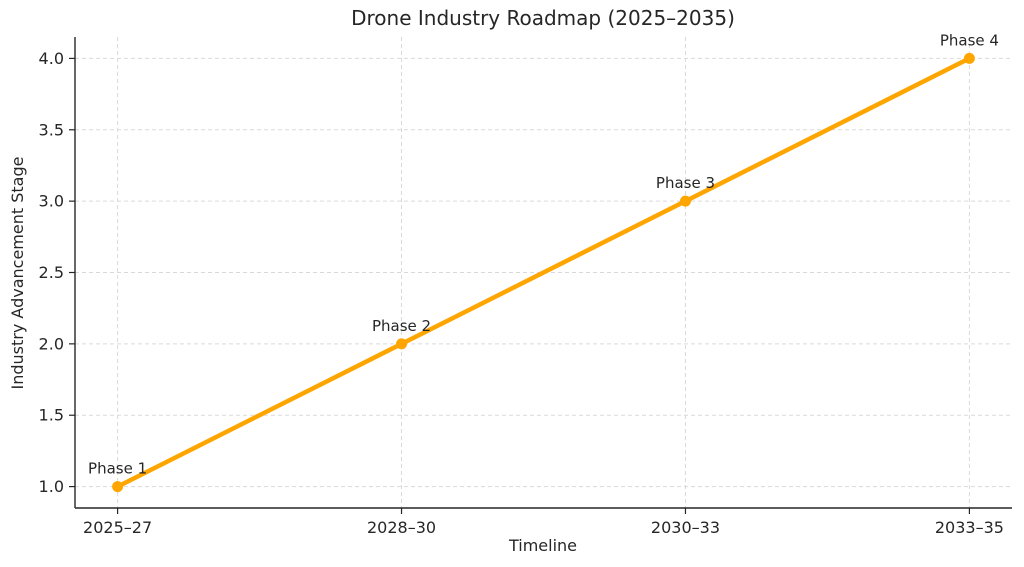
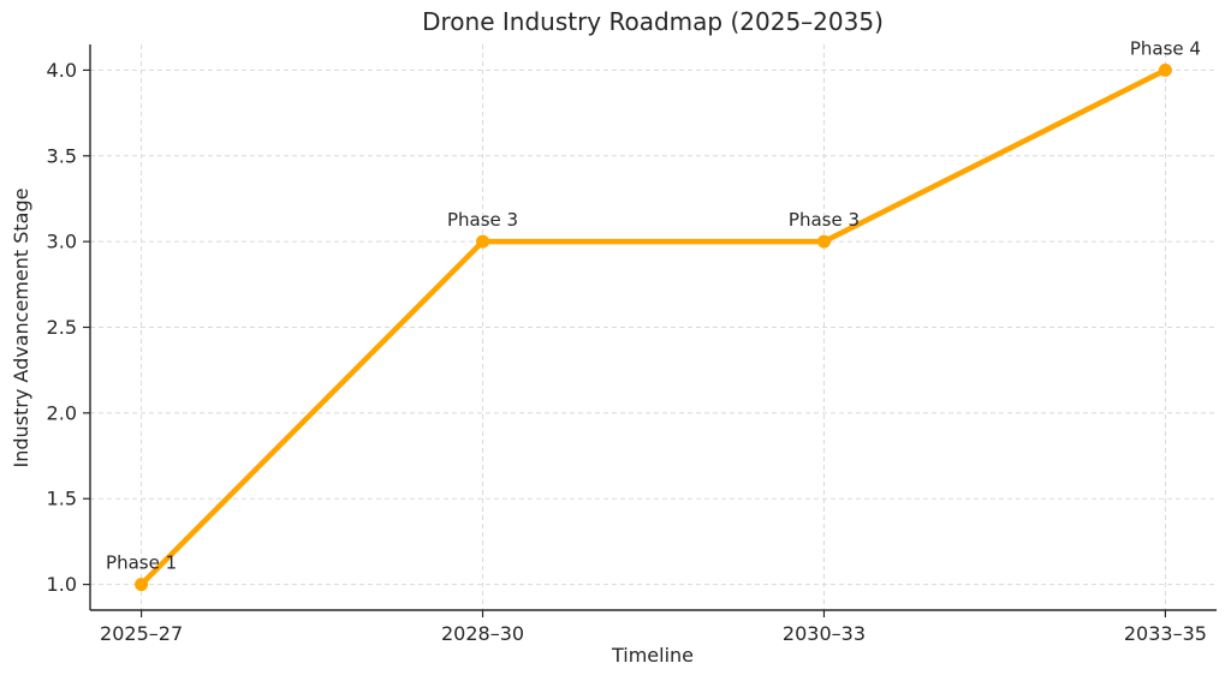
2028–30: 2 -> 3
